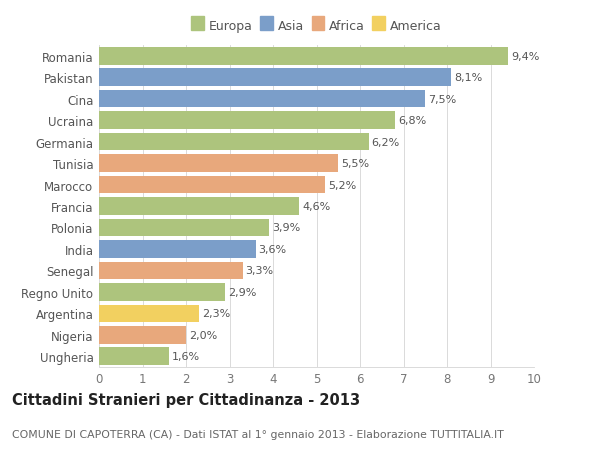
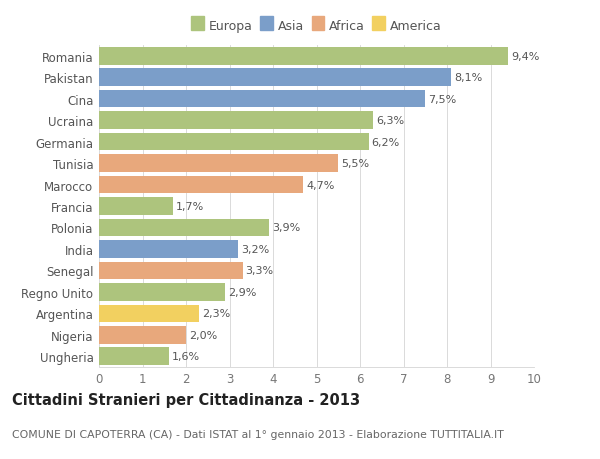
Ucraina: 6,8% -> 6,3%
Marocco: 5,2% -> 4,7%
Francia: 4,6% -> 1,7%
India: 3,6% -> 3,2%
